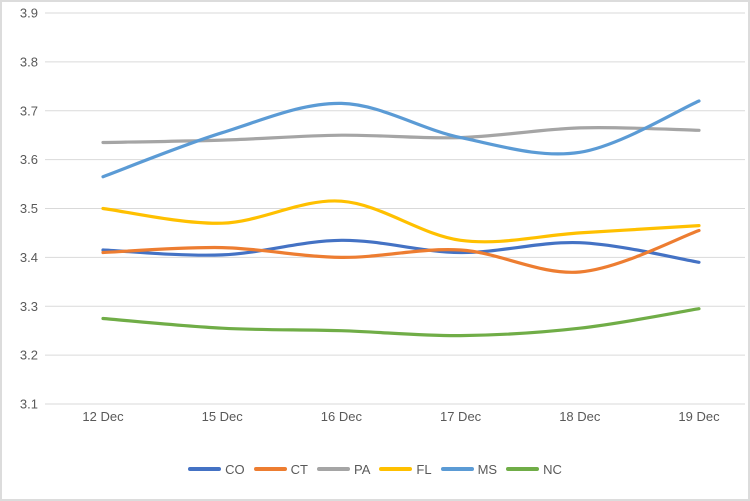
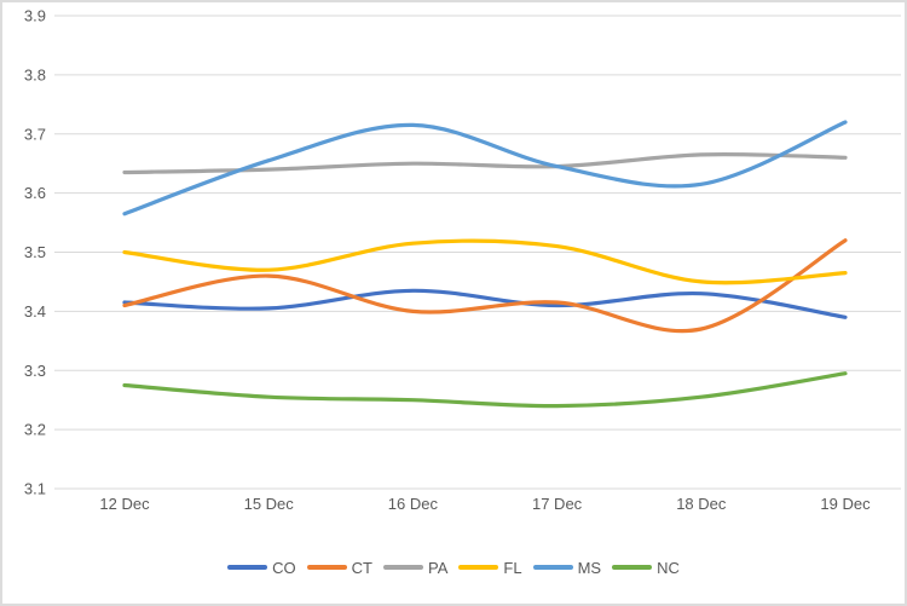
CT/15 Dec: 3.42 -> 3.46
FL/17 Dec: 3.44 -> 3.51
CT/19 Dec: 3.46 -> 3.52
